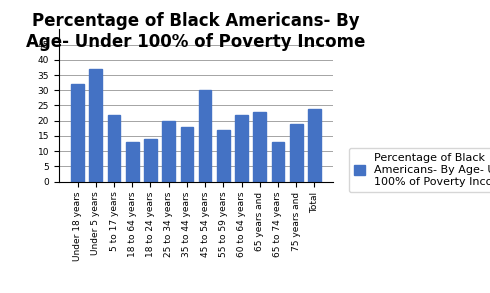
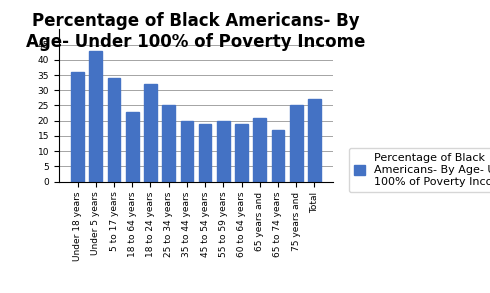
Under 18 years: 32 -> 36
Under 5 years: 37 -> 43
5 to 17 years: 22 -> 34
18 to 64 years: 13 -> 23
18 to 24 years: 14 -> 32
25 to 34 years: 20 -> 25
35 to 44 years: 18 -> 20
45 to 54 years: 30 -> 19
55 to 59 years: 17 -> 20
60 to 64 years: 22 -> 19
65 years and: 23 -> 21
65 to 74 years: 13 -> 17
75 years and: 19 -> 25
Total: 24 -> 27
